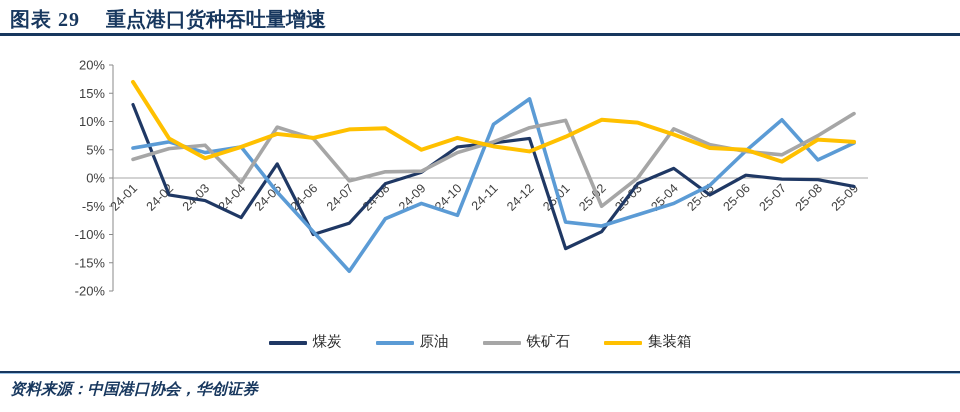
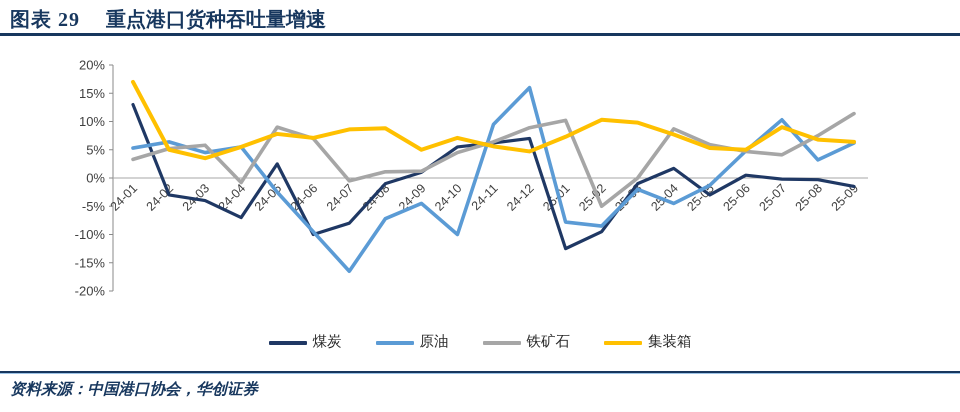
集装箱/24-02: 7% -> 5%
原油/24-10: -7% -> -10%
原油/24-12: 14% -> 16%
原油/25-03: -6% -> -2%
集装箱/25-07: 3% -> 9%
